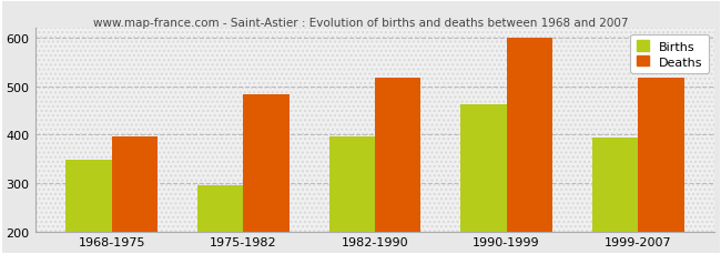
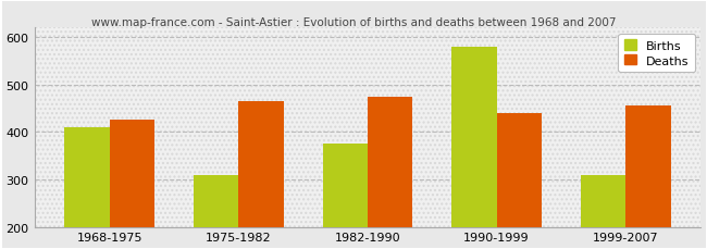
Births/1968-1975: 348 -> 410
Deaths/1968-1975: 395 -> 425
Births/1975-1982: 295 -> 310
Deaths/1975-1982: 483 -> 465
Births/1982-1990: 397 -> 375
Deaths/1982-1990: 517 -> 475
Births/1990-1999: 463 -> 580
Deaths/1990-1999: 600 -> 440
Births/1999-2007: 393 -> 310
Deaths/1999-2007: 518 -> 455
